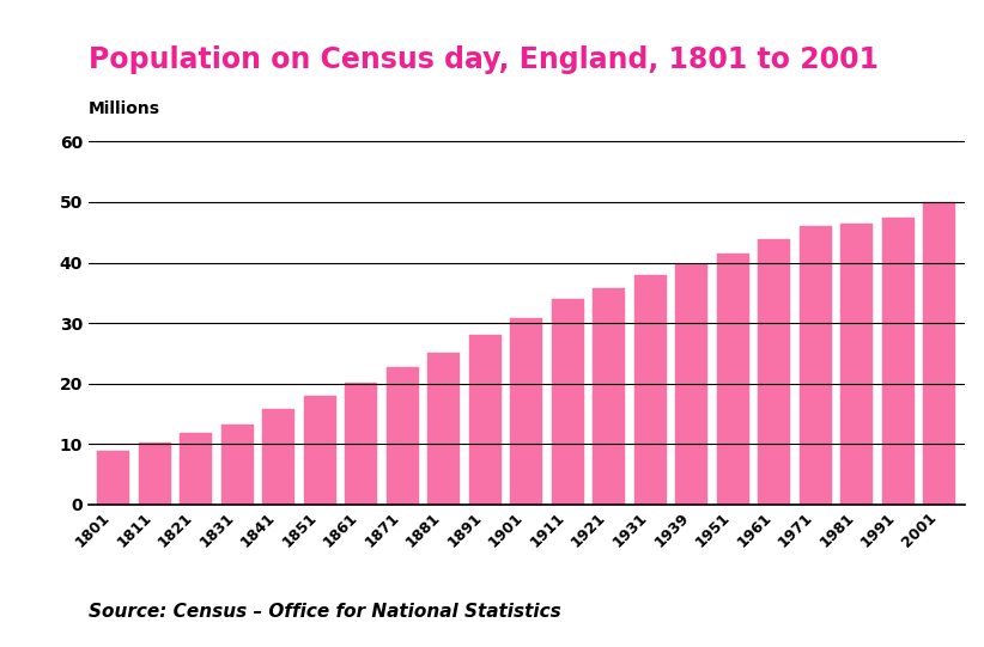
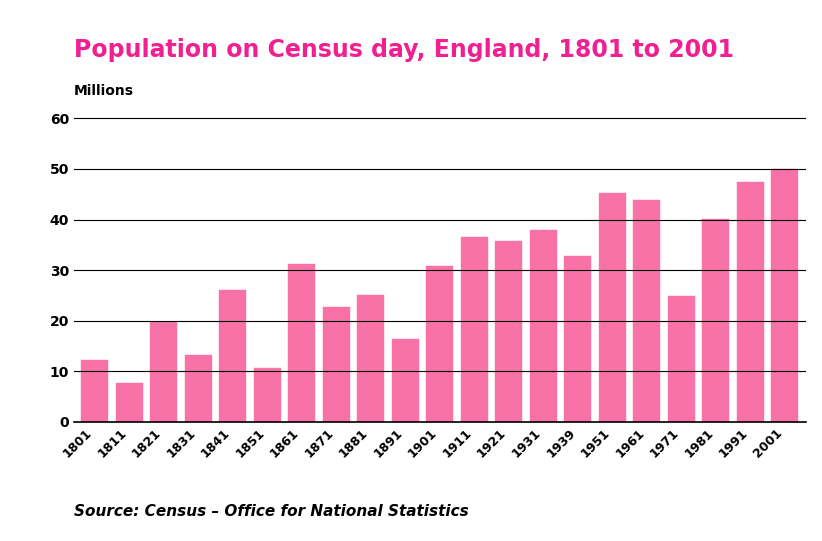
1801: 8.9 -> 12.2
1811: 10.2 -> 7.8
1821: 11.9 -> 19.8
1841: 15.9 -> 26.0
1851: 17.9 -> 10.6
1861: 20.1 -> 31.2
1891: 28.0 -> 16.4
1911: 34.0 -> 36.6
1939: 39.8 -> 32.8
1951: 41.5 -> 45.2
1971: 46.1 -> 24.8
1981: 46.4 -> 40.2
